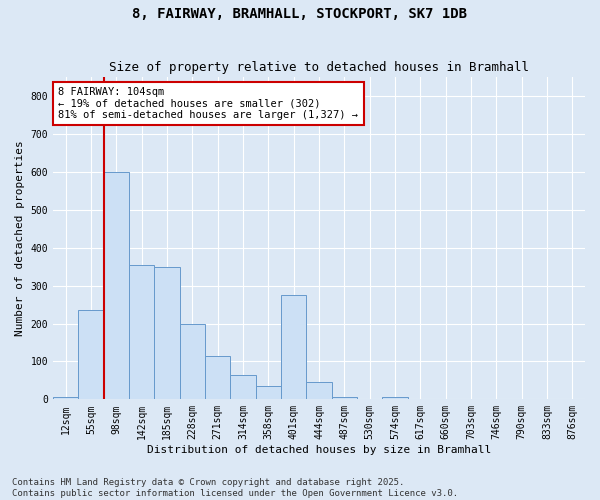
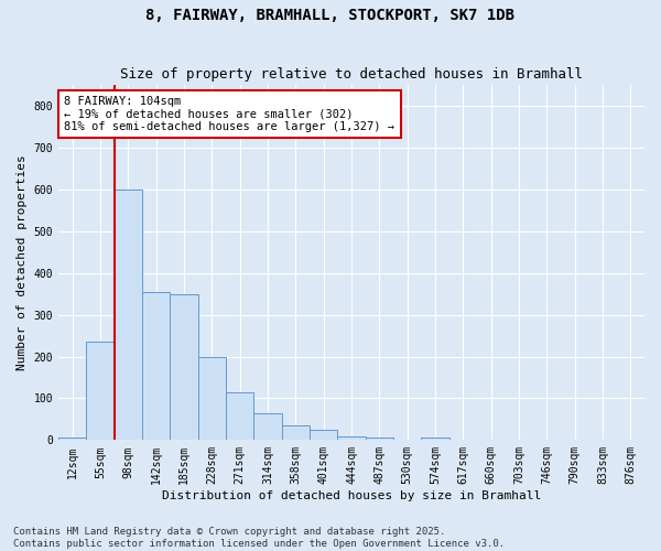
401sqm: 275 -> 25
444sqm: 45 -> 10
